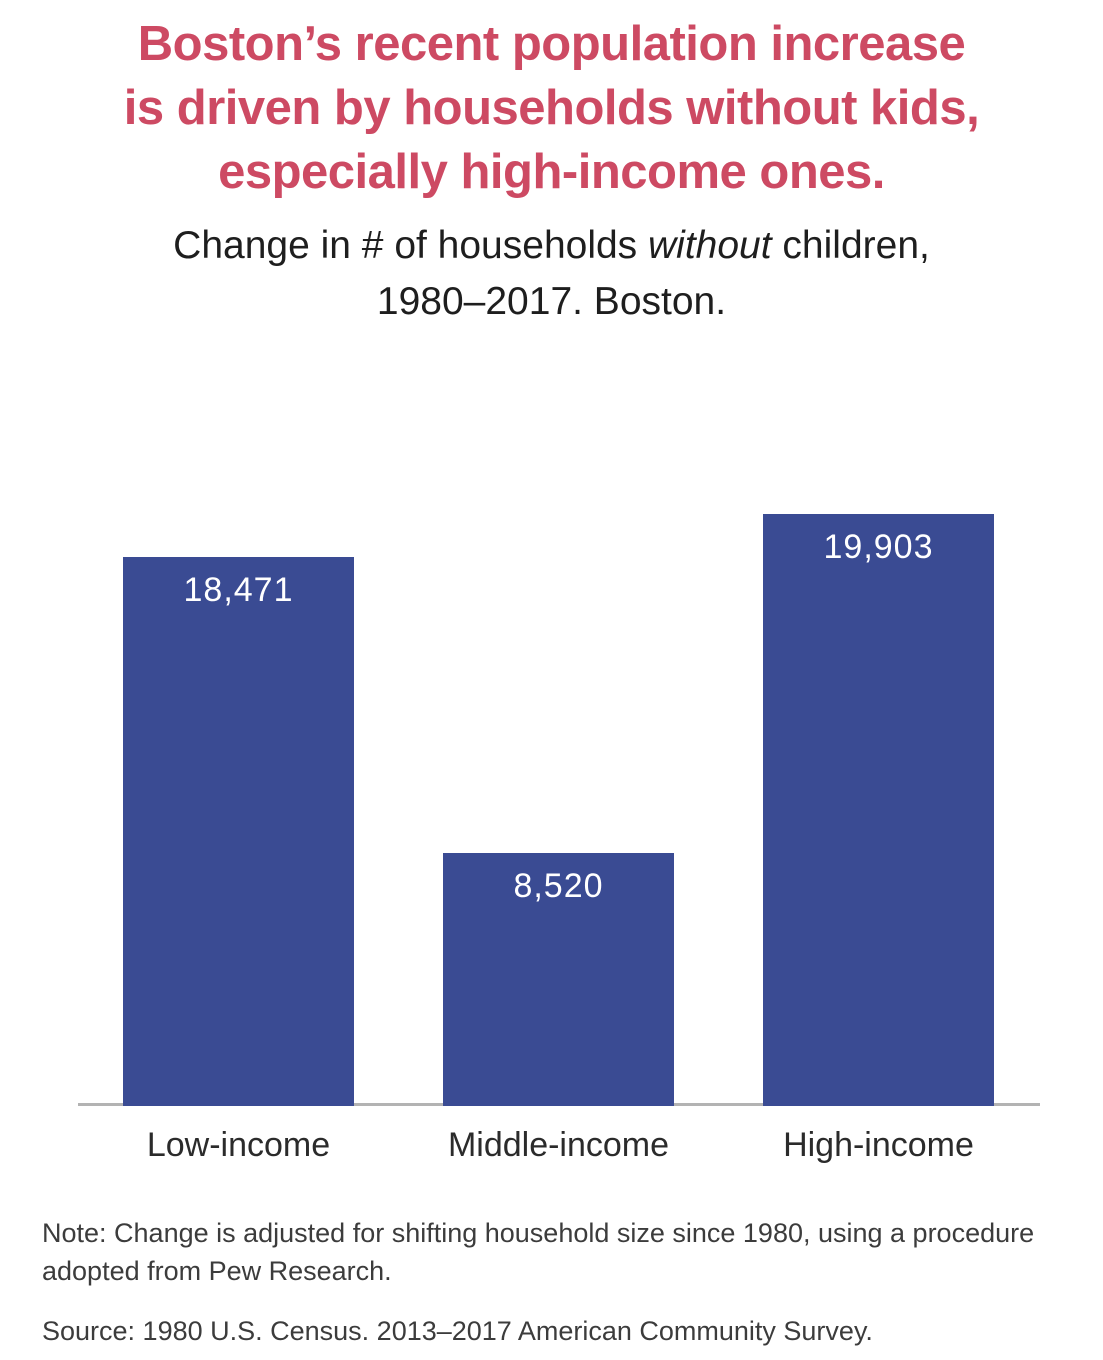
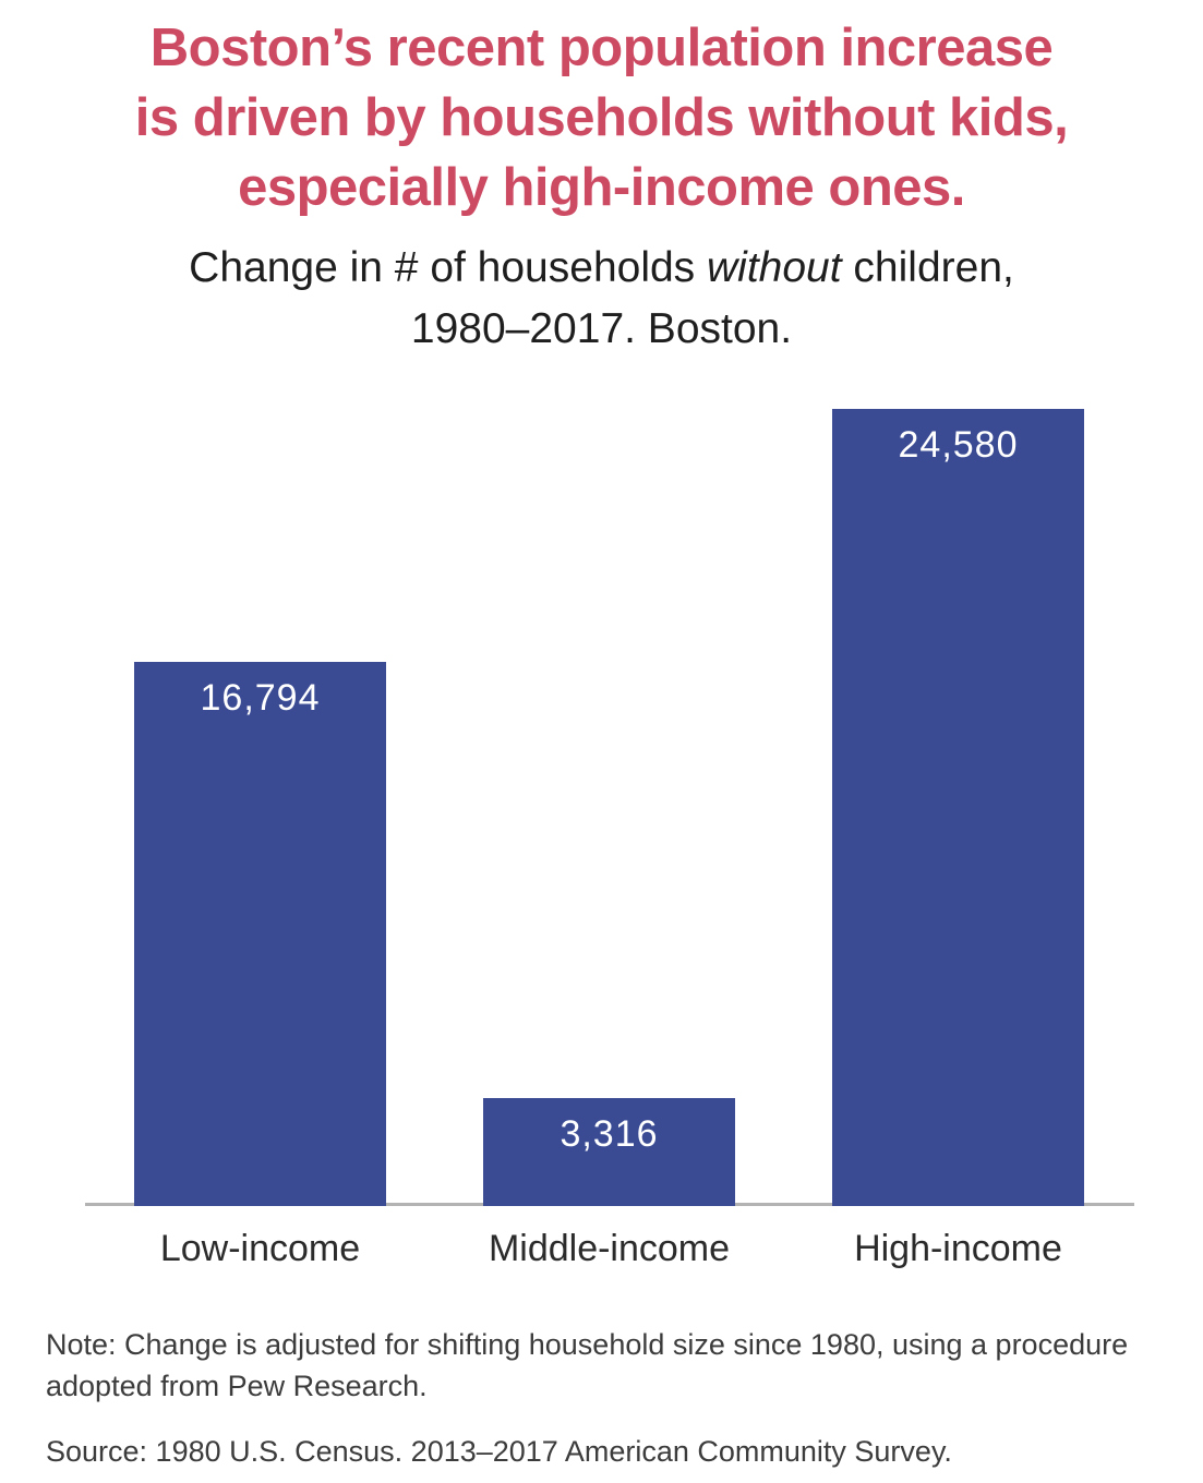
Low-income: 18,471 -> 16,794
Middle-income: 8,520 -> 3,316
High-income: 19,903 -> 24,580
